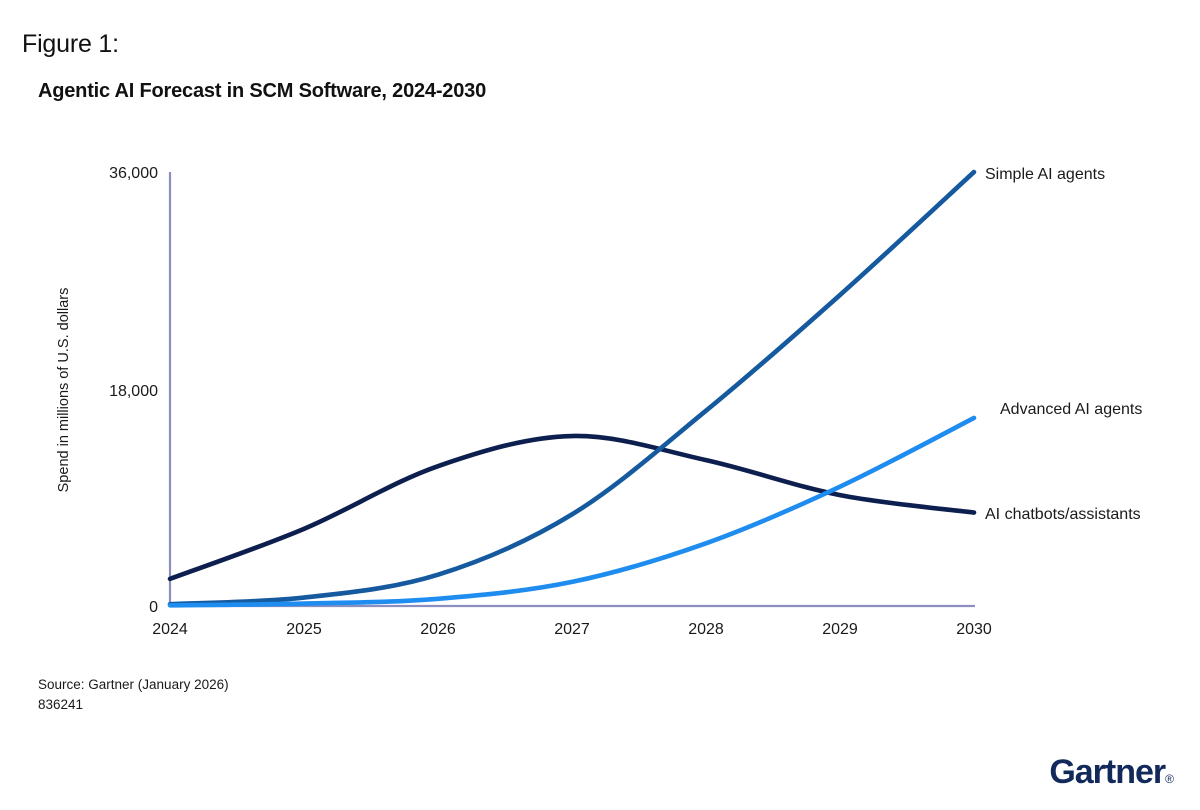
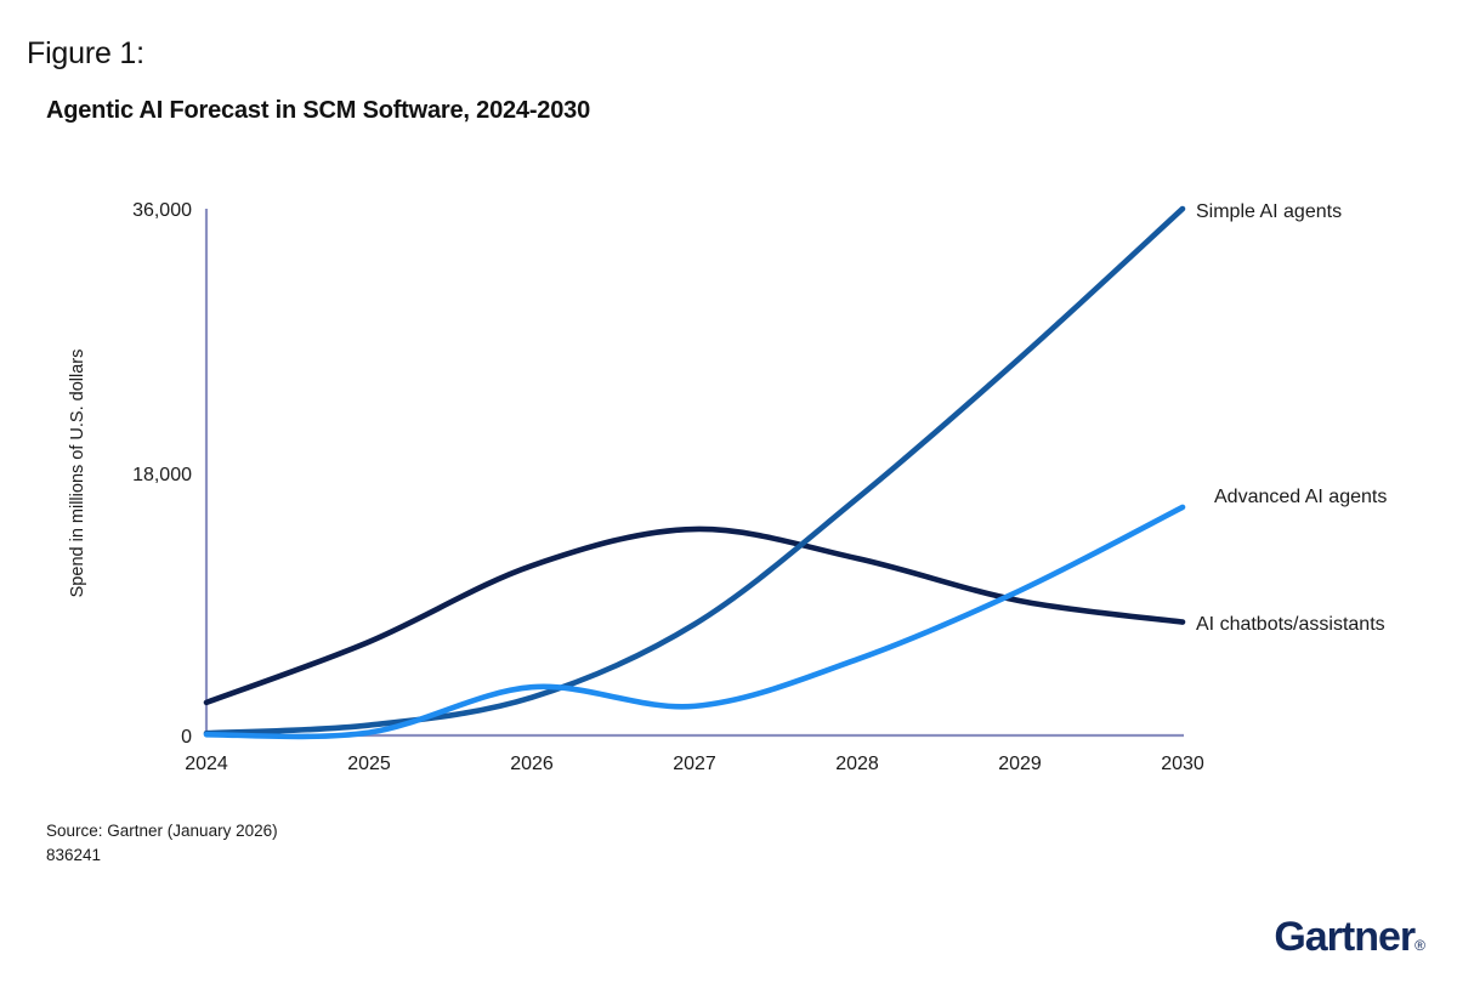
Advanced AI agents/2026: 600 -> 3300
